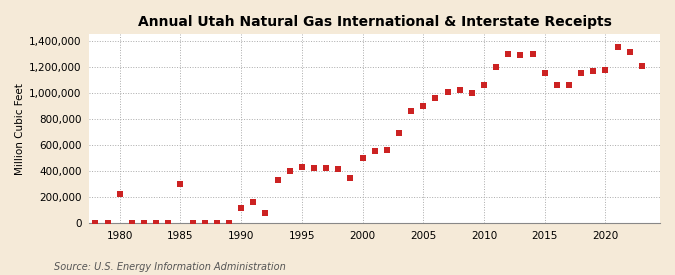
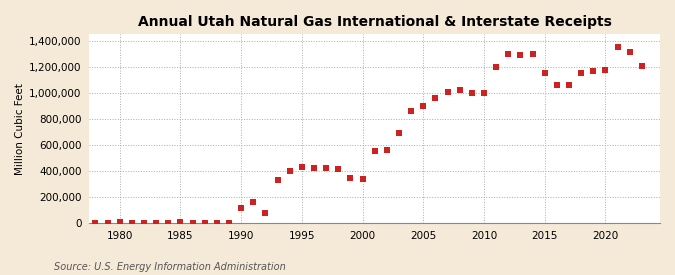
1980: 220,000 -> 0
1985: 300,000 -> 0
2000: 500,000 -> 340,000
2010: 1,060,000 -> 1,000,000
